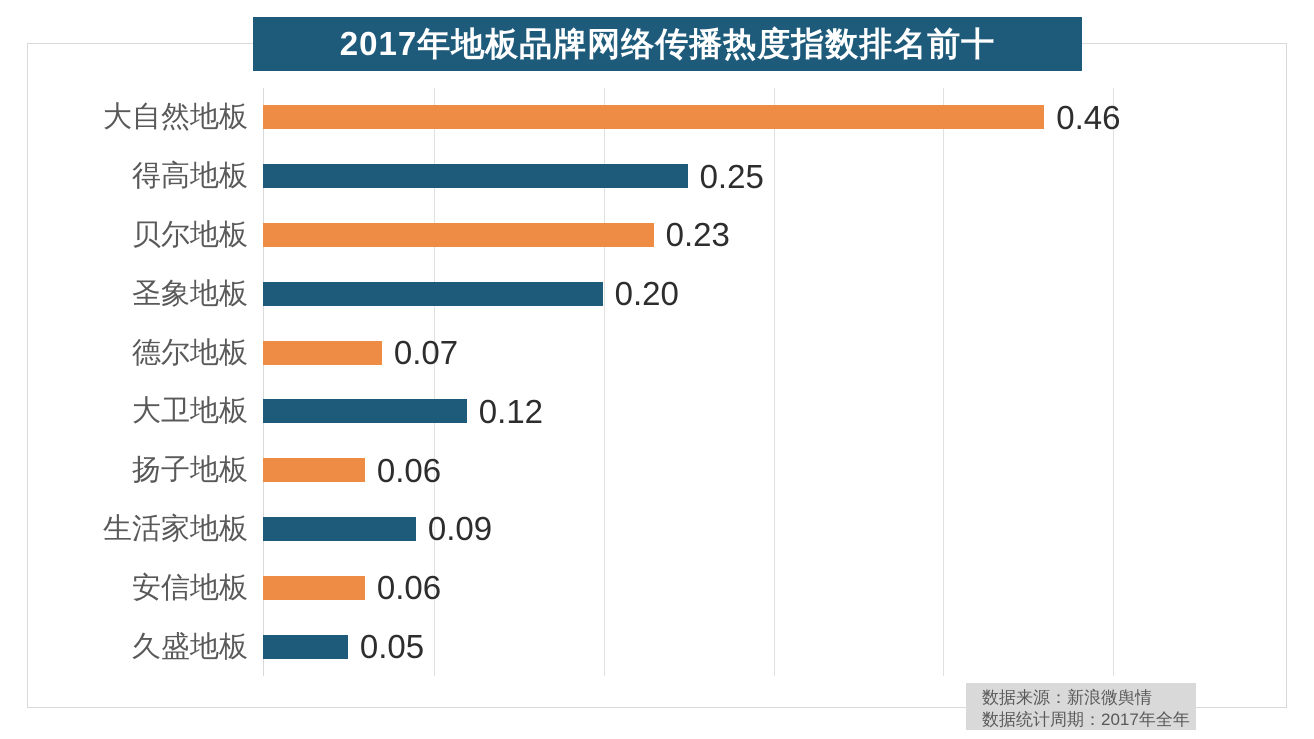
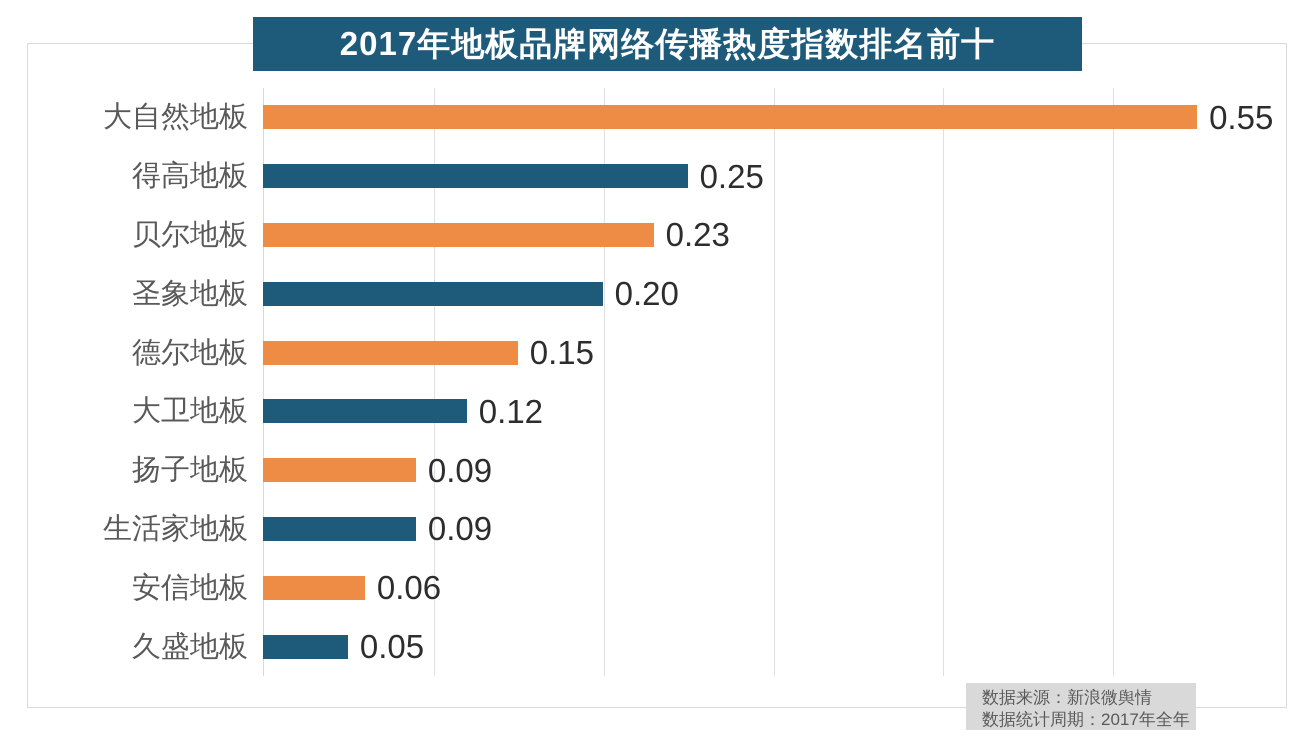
大自然地板: 0.46 -> 0.55
德尔地板: 0.07 -> 0.15
扬子地板: 0.06 -> 0.09
